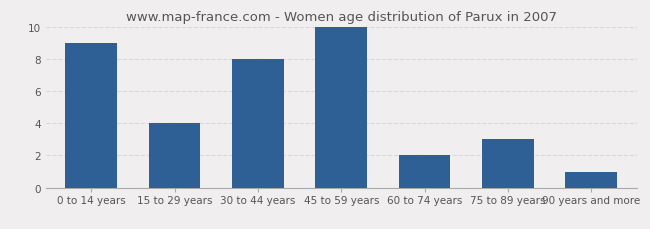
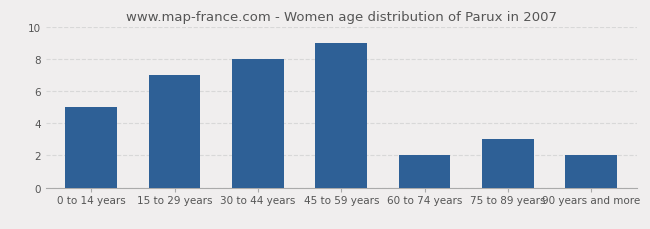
0 to 14 years: 9 -> 5
15 to 29 years: 4 -> 7
45 to 59 years: 10 -> 9
90 years and more: 1 -> 2
